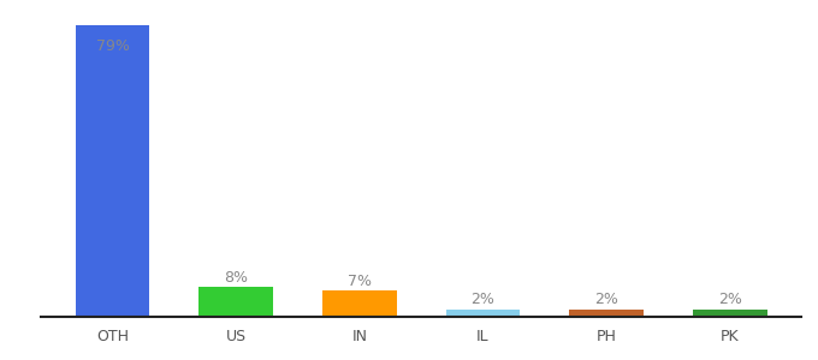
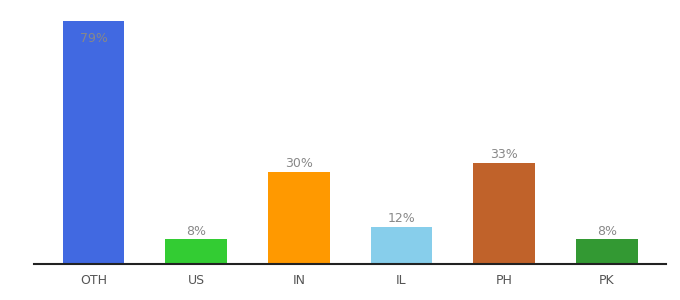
IN: 7% -> 30%
IL: 2% -> 12%
PH: 2% -> 33%
PK: 2% -> 8%
